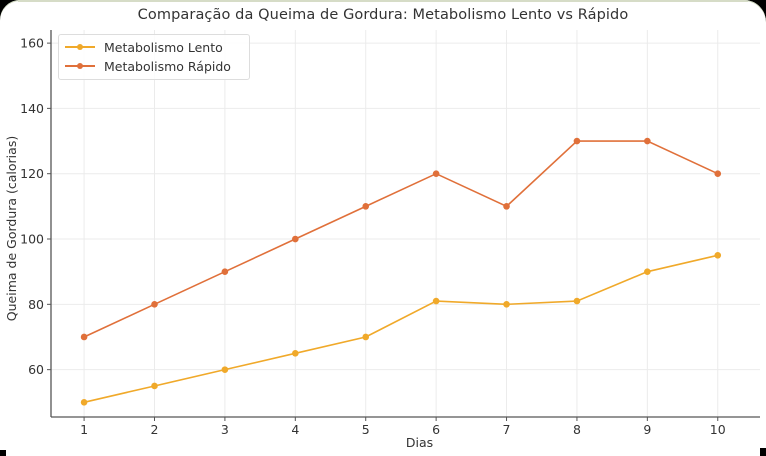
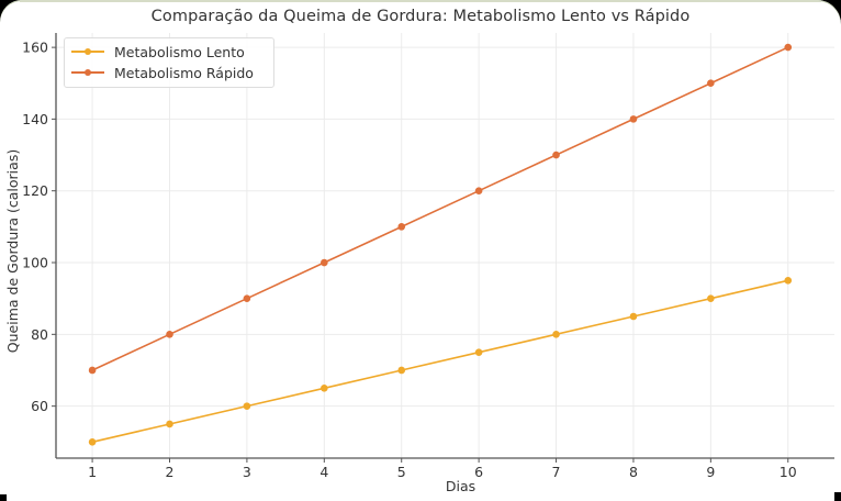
Metabolismo Lento/6: 81 -> 75
Metabolismo Rápido/7: 110 -> 130
Metabolismo Lento/8: 81 -> 85
Metabolismo Rápido/8: 130 -> 140
Metabolismo Rápido/9: 130 -> 150
Metabolismo Rápido/10: 120 -> 160
